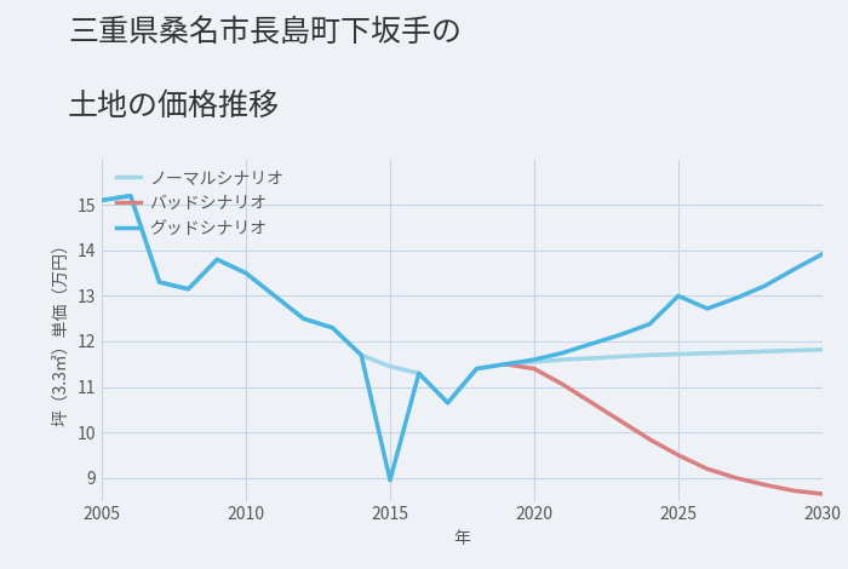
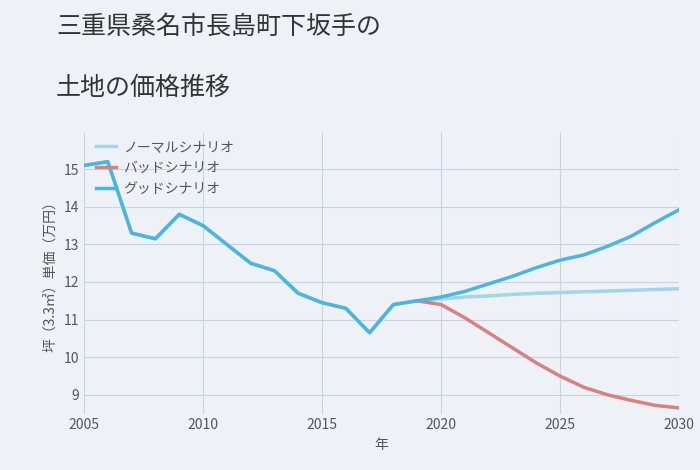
グッドシナリオ/2015: 8.95 -> 11.45
グッドシナリオ/2025: 13.00 -> 12.58
